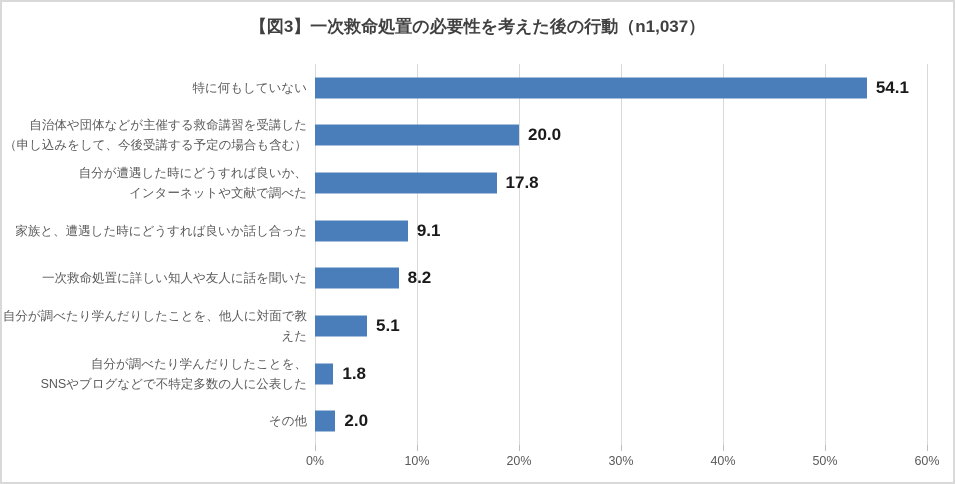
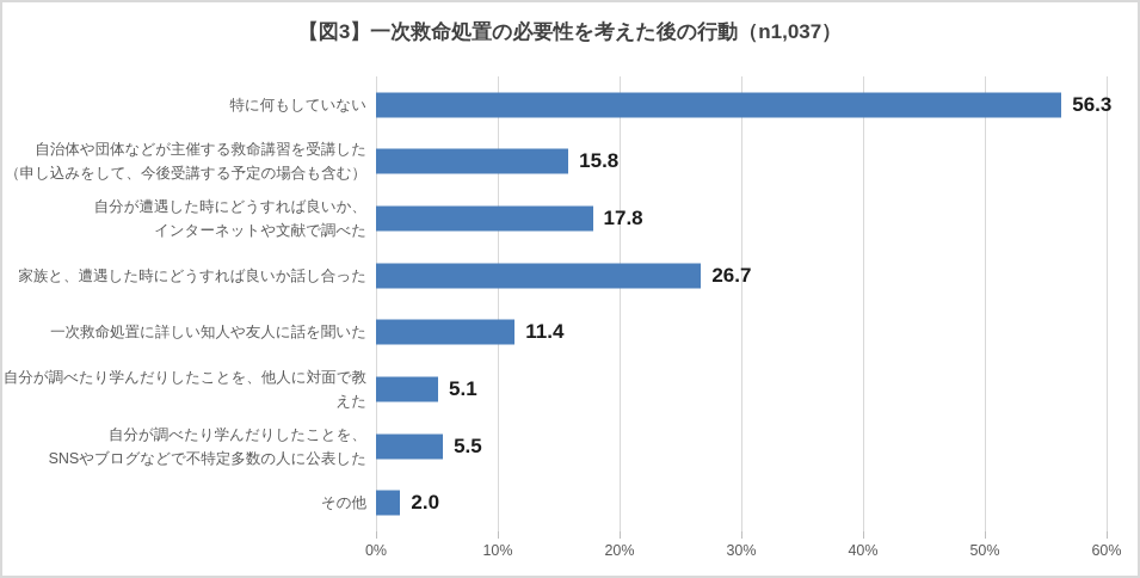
特に何もしていない: 54.1 -> 56.3
自治体や団体などが主催する救命講習を受講した （申し込みをして、今後受講する予定の場合も含む）: 20.0 -> 15.8
家族と、遭遇した時にどうすれば良いか話し合った: 9.1 -> 26.7
一次救命処置に詳しい知人や友人に話を聞いた: 8.2 -> 11.4
自分が調べたり学んだりしたことを、 SNSやブログなどで不特定多数の人に公表した: 1.8 -> 5.5
